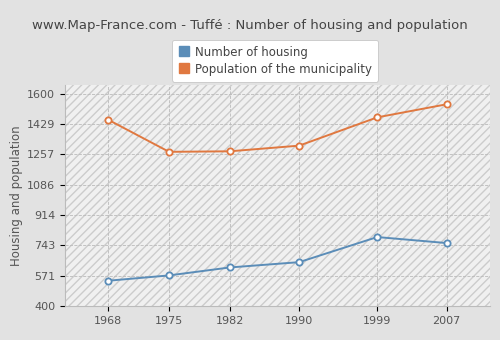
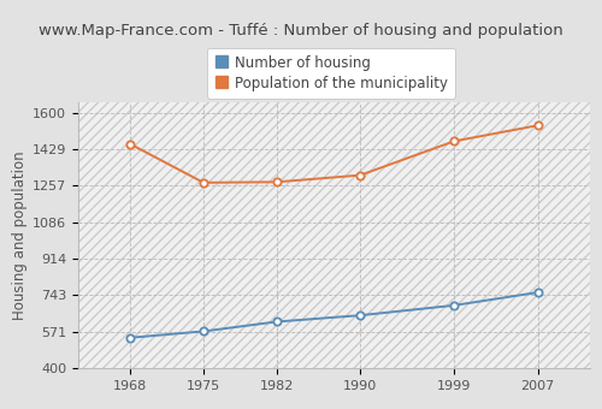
Number of housing/1999: 790 -> 700
